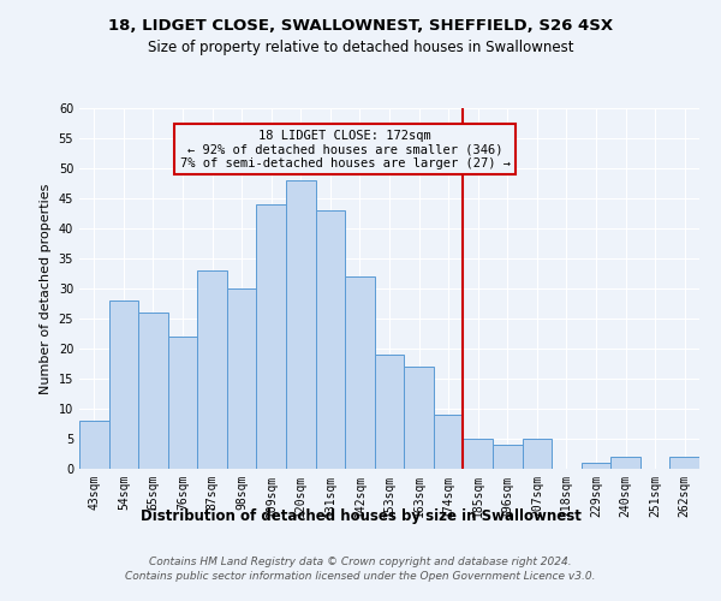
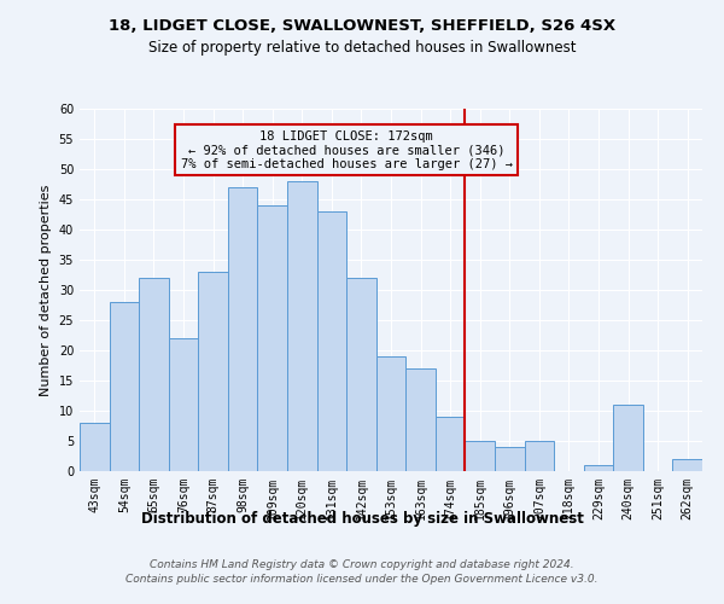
65sqm: 26 -> 32
98sqm: 30 -> 47
240sqm: 2 -> 11
